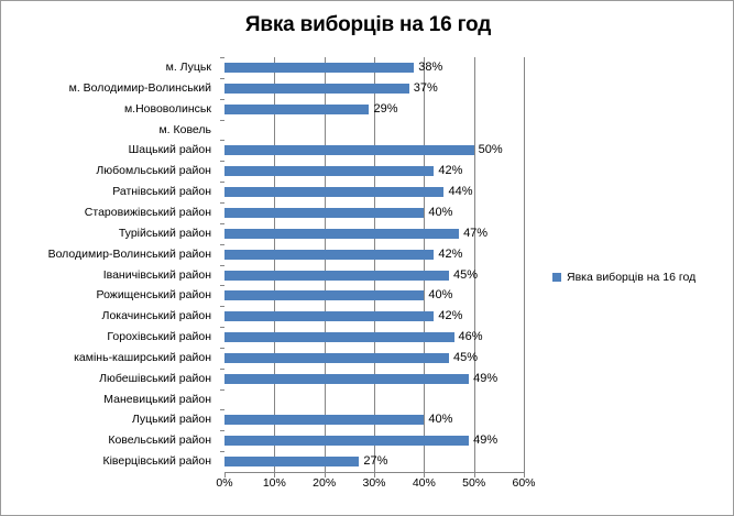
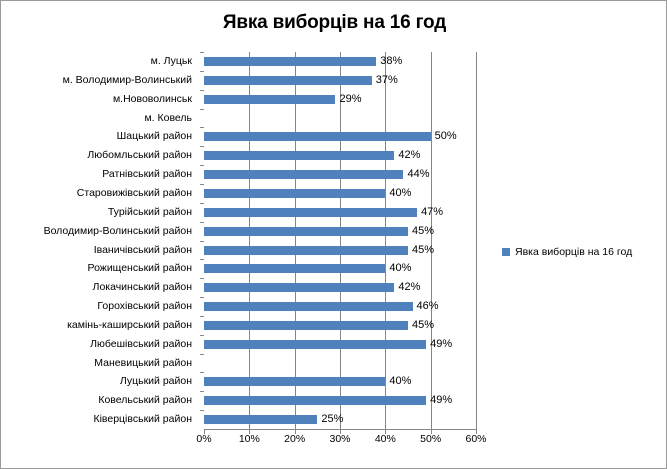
Володимир-Волинський район: 42% -> 45%
Ківерцівський район: 27% -> 25%
